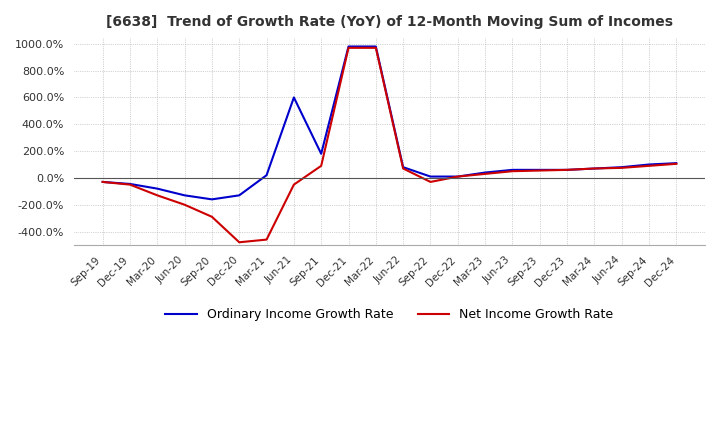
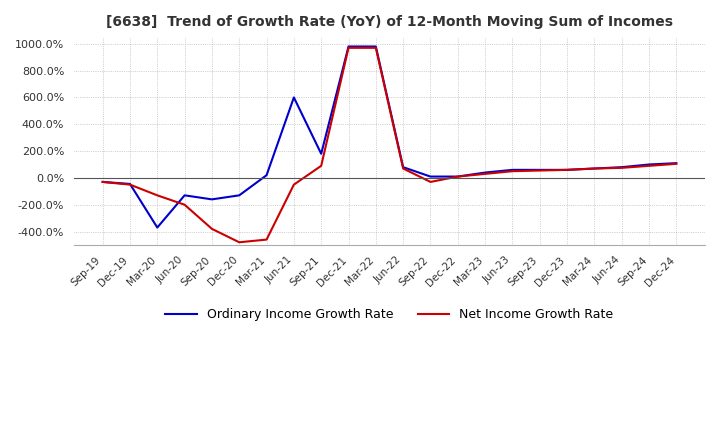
Ordinary Income Growth Rate/Mar-20: -80% -> -370%
Net Income Growth Rate/Sep-20: -290% -> -380%
